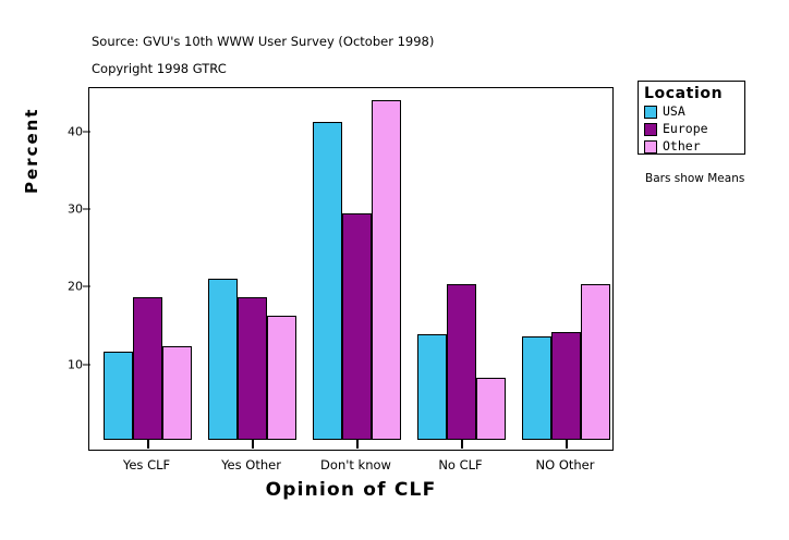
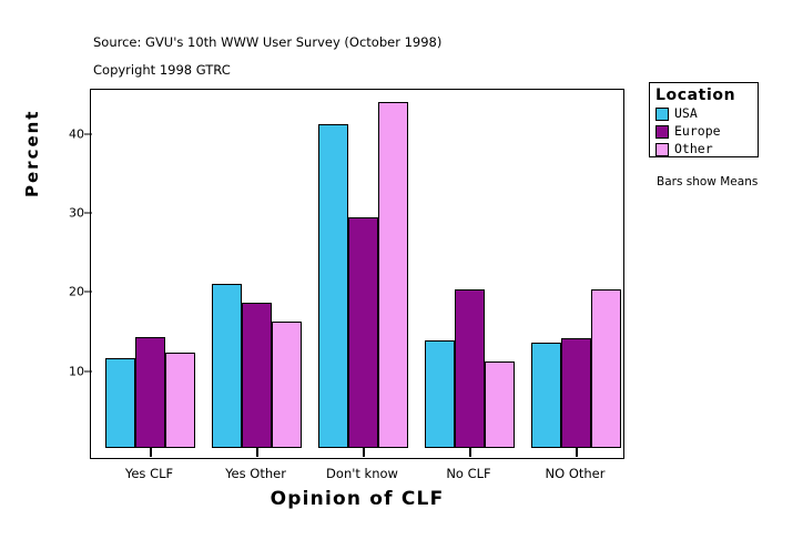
Europe/Yes CLF: 18 -> 14
Other/No CLF: 8 -> 11
